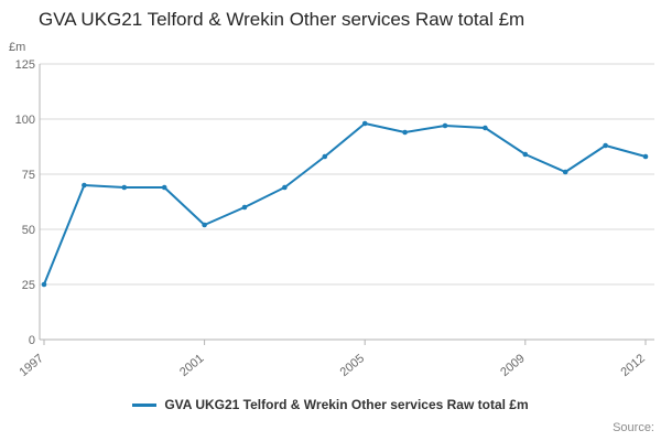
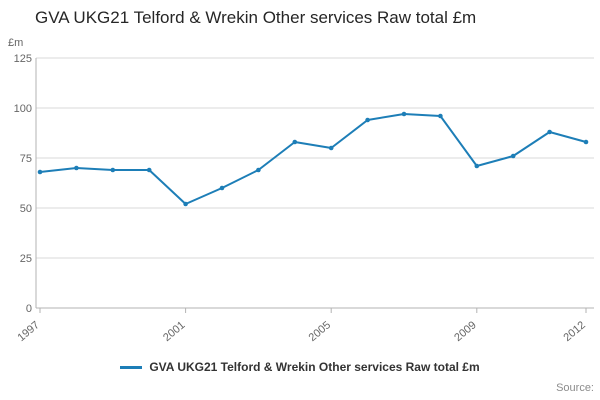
1997: 25 -> 68
2005: 98 -> 80
2009: 84 -> 71
